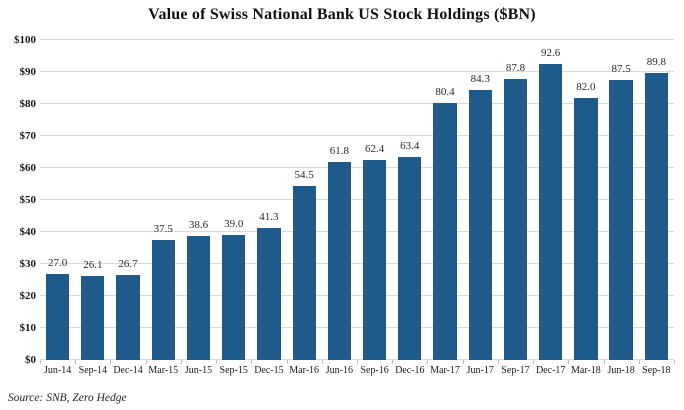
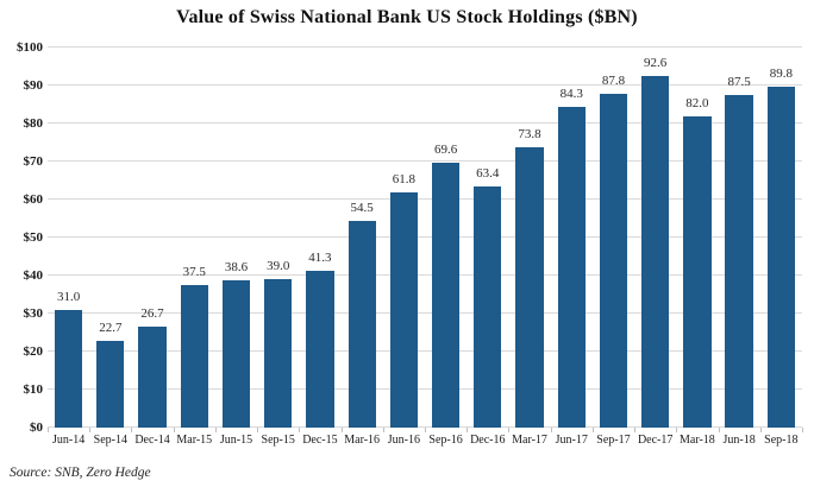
Jun-14: 27.0 -> 31.0
Sep-14: 26.1 -> 22.7
Sep-16: 62.4 -> 69.6
Mar-17: 80.4 -> 73.8
